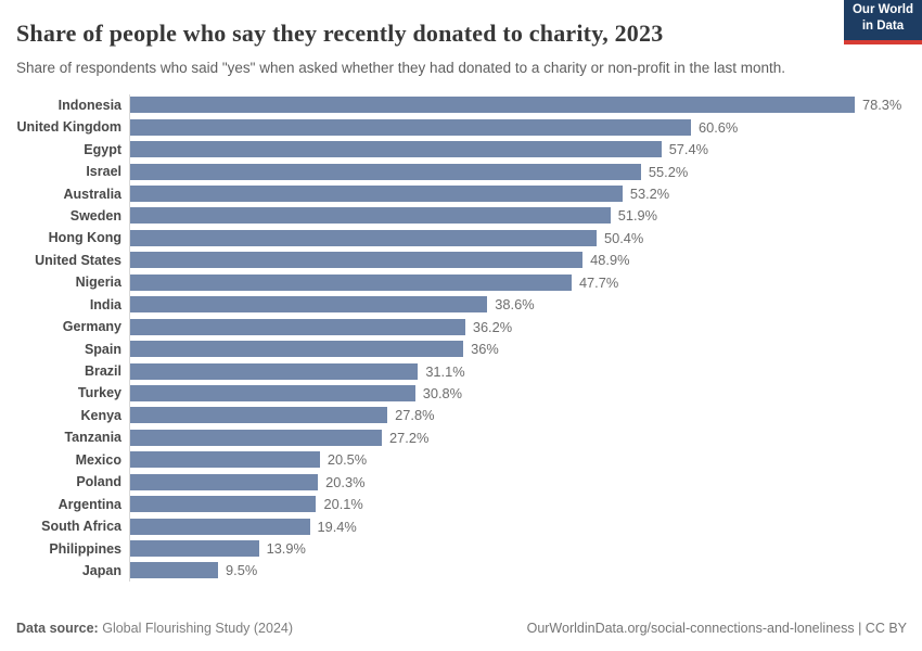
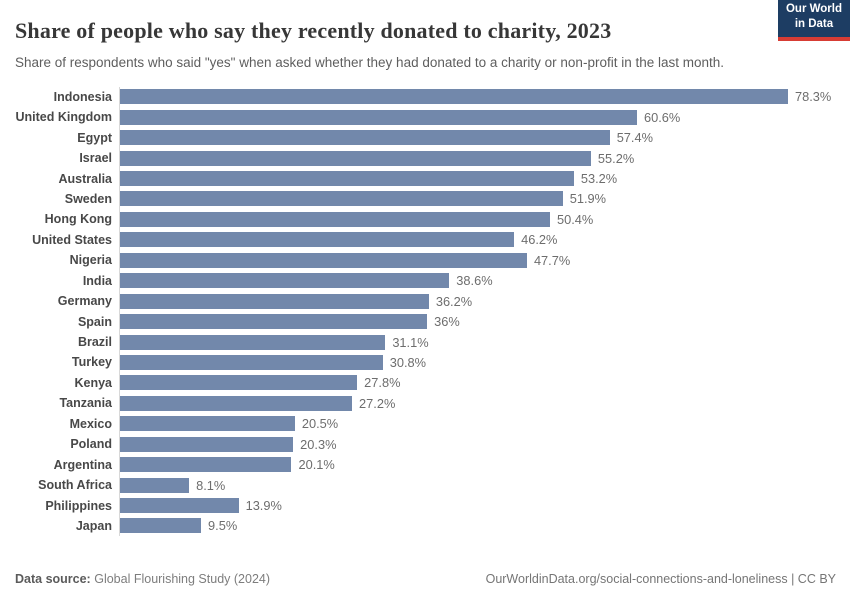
United States: 48.9% -> 46.2%
South Africa: 19.4% -> 8.1%
